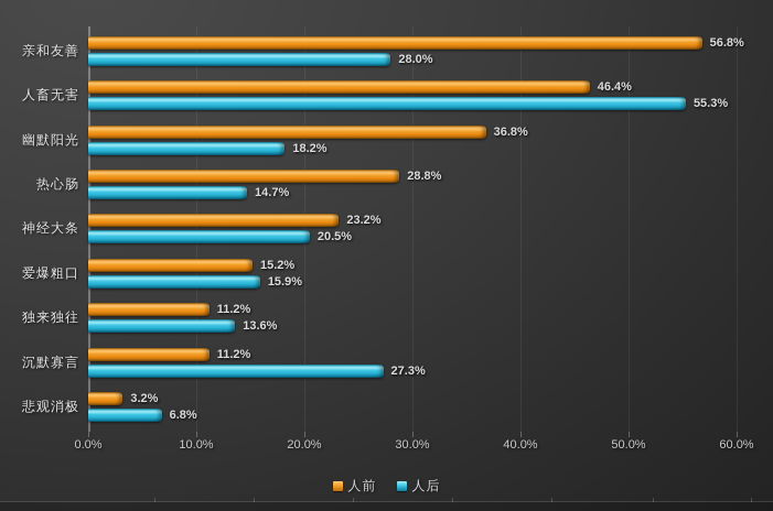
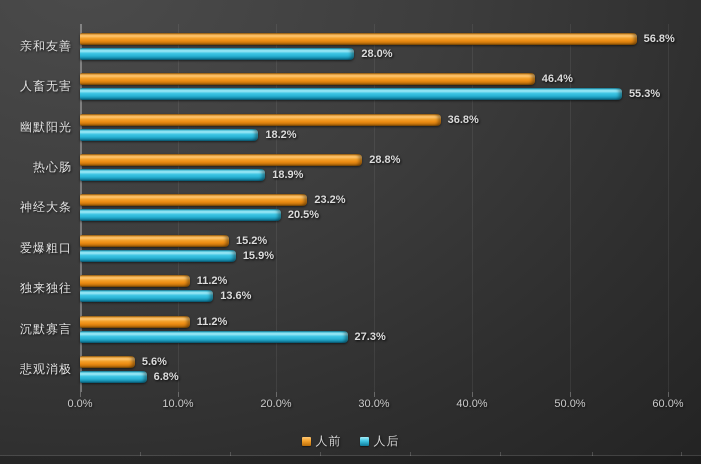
人后/热心肠: 14.7% -> 18.9%
人前/悲观消极: 3.2% -> 5.6%
